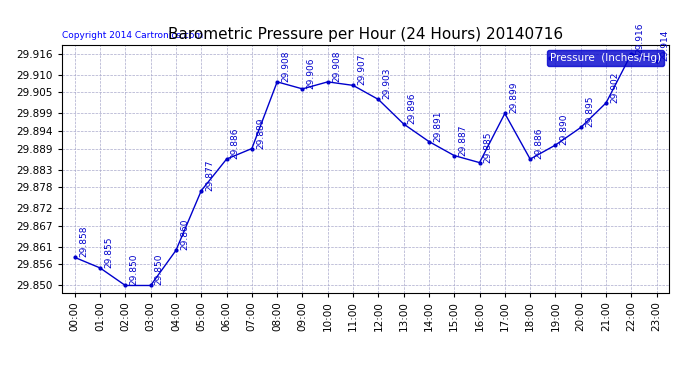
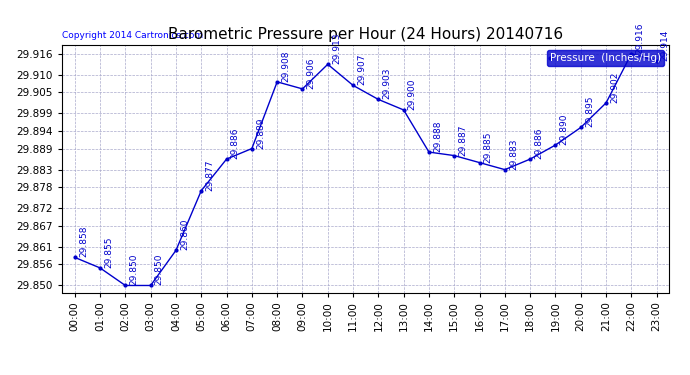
10:00: 29.908 -> 29.913
13:00: 29.896 -> 29.900
14:00: 29.891 -> 29.888
17:00: 29.899 -> 29.883
